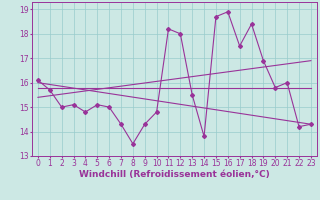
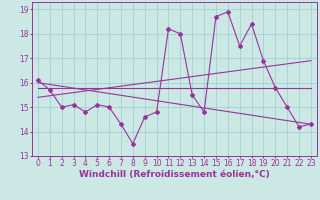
9: 14.3 -> 14.6
14: 13.8 -> 14.8
21: 16.0 -> 15.0
